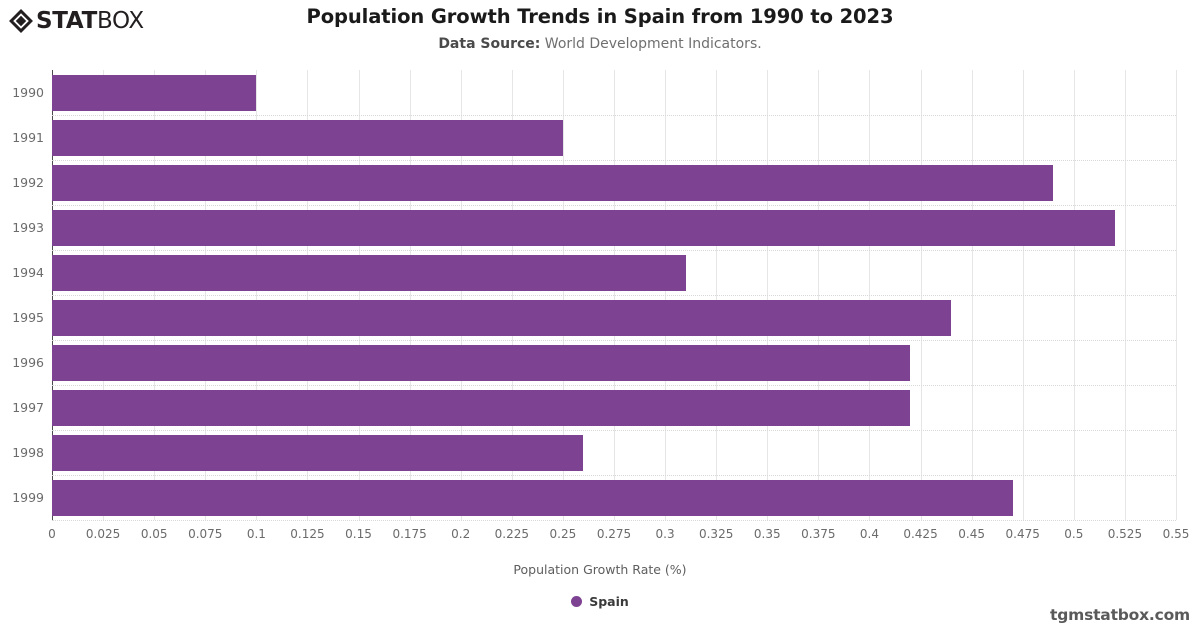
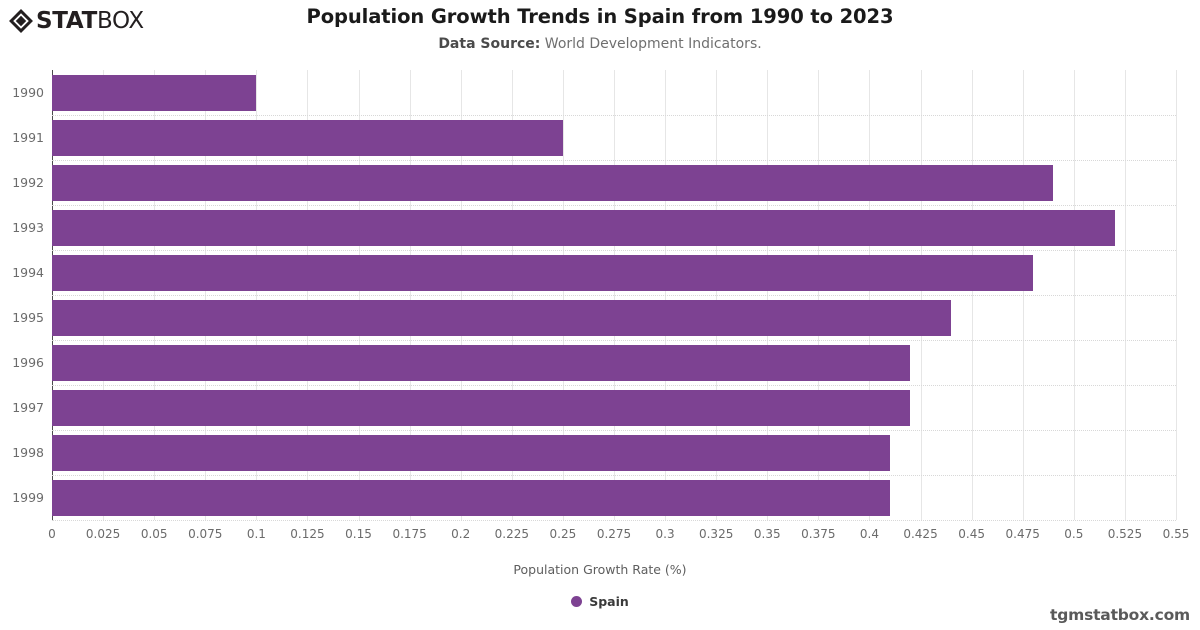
1994: 0.31 -> 0.48
1998: 0.26 -> 0.41
1999: 0.47 -> 0.41
